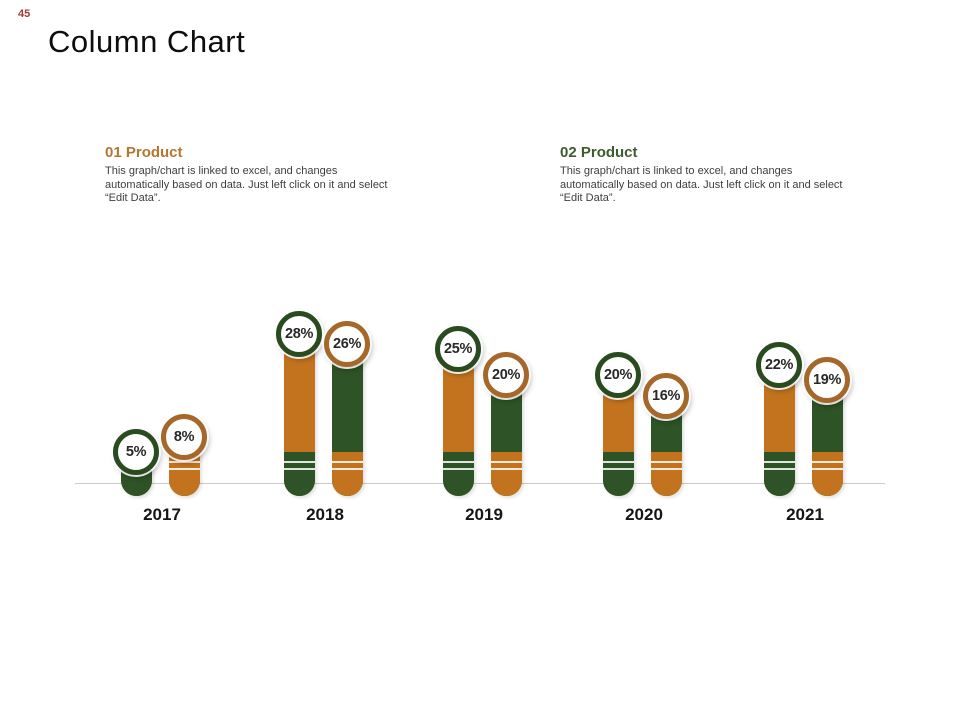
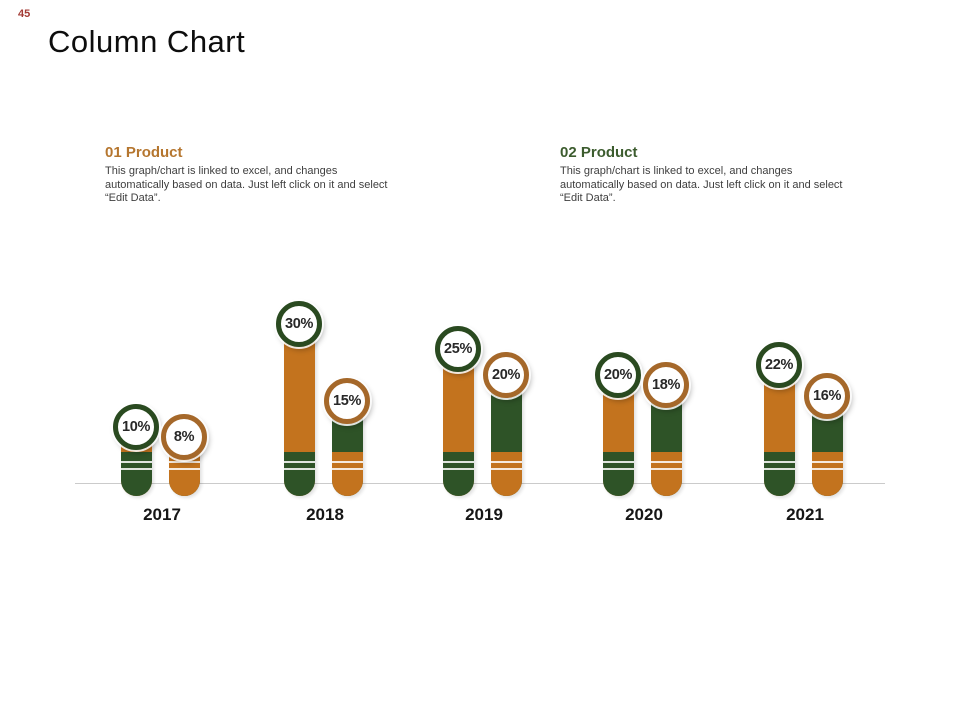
01 Product/2017: 5% -> 10%
01 Product/2018: 28% -> 30%
02 Product/2018: 26% -> 15%
02 Product/2020: 16% -> 18%
02 Product/2021: 19% -> 16%
